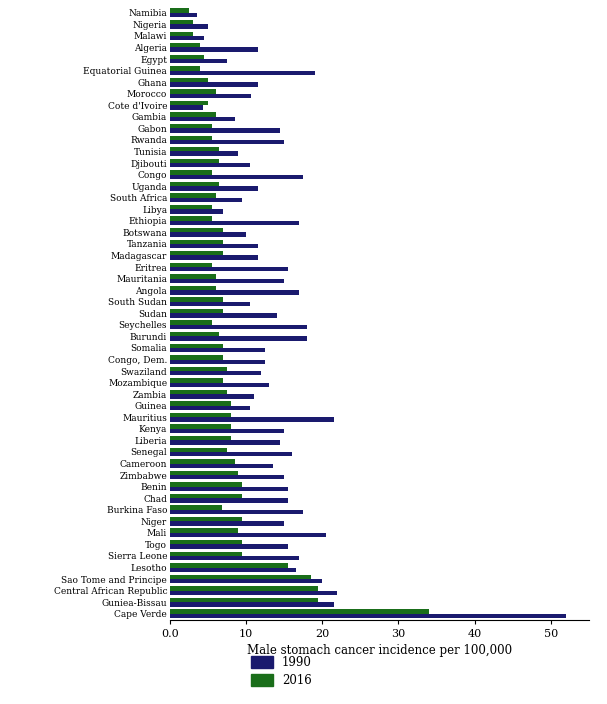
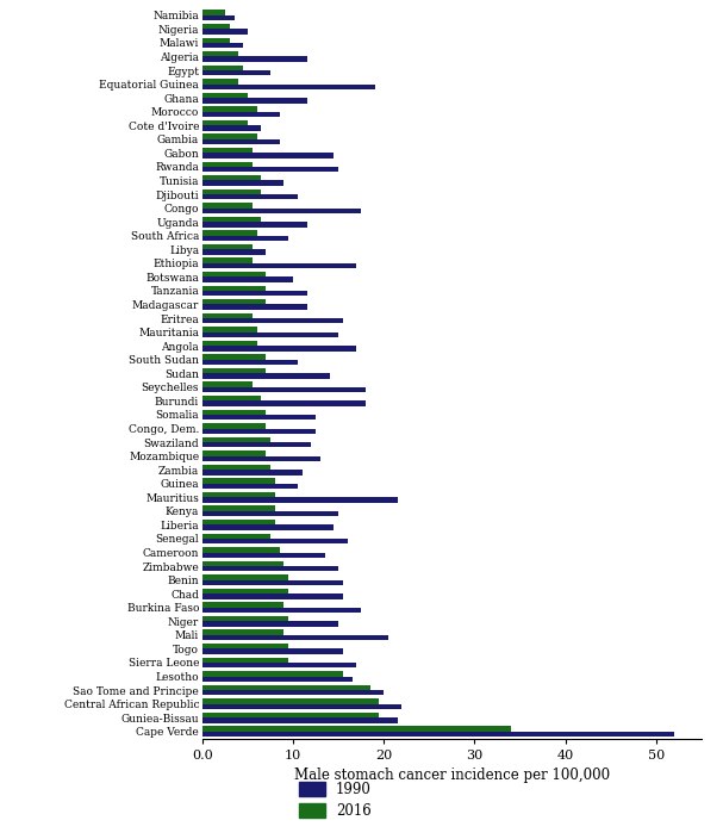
1990/Morocco: 10.6 -> 8.5
1990/Cote d'Ivoire: 4.4 -> 6.5
2016/Burkina Faso: 6.8 -> 9.0
